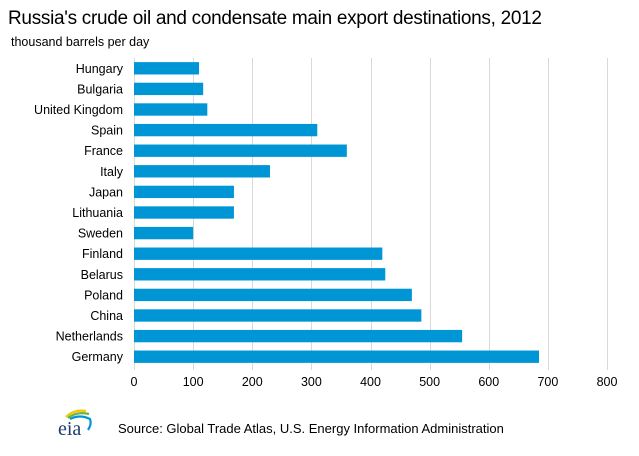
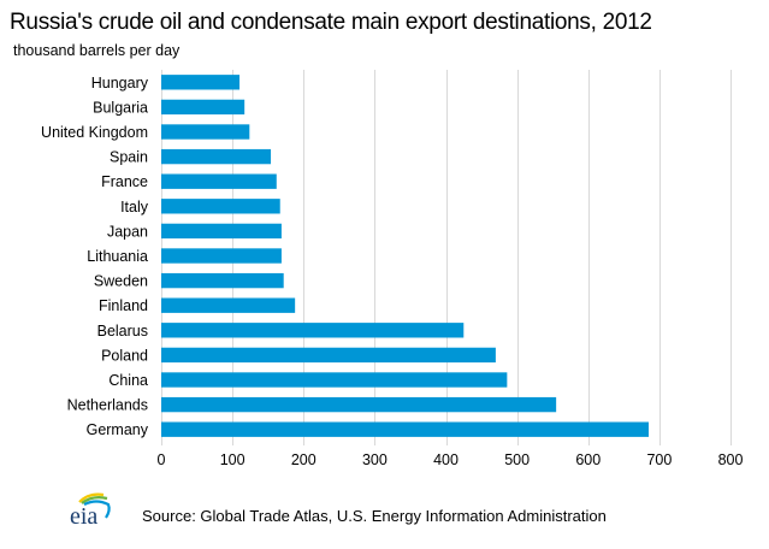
Spain: 310 -> 150
France: 360 -> 160
Italy: 230 -> 170
Sweden: 100 -> 170
Finland: 420 -> 190
